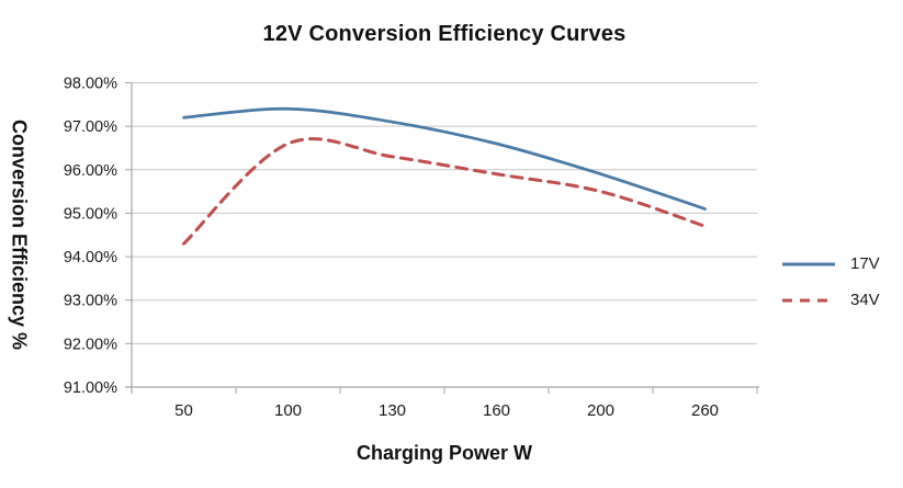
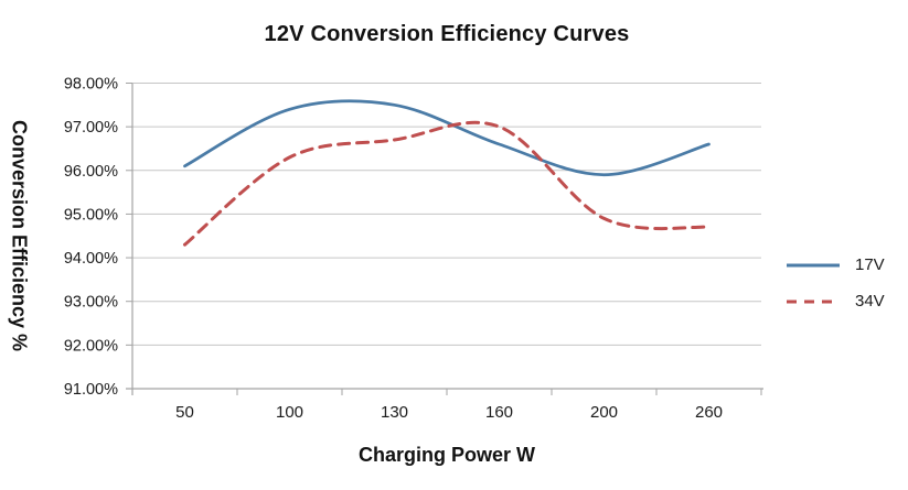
17V/50: 97.2% -> 96.1%
34V/100: 96.6% -> 96.3%
17V/130: 97.1% -> 97.5%
34V/130: 96.3% -> 96.7%
34V/160: 95.9% -> 97.0%
34V/200: 95.5% -> 94.9%
17V/260: 95.1% -> 96.6%
